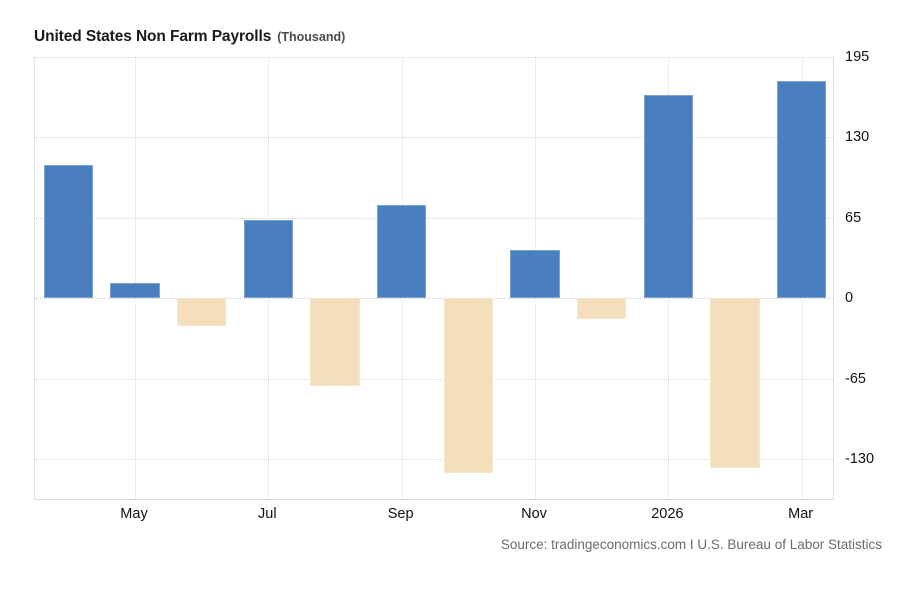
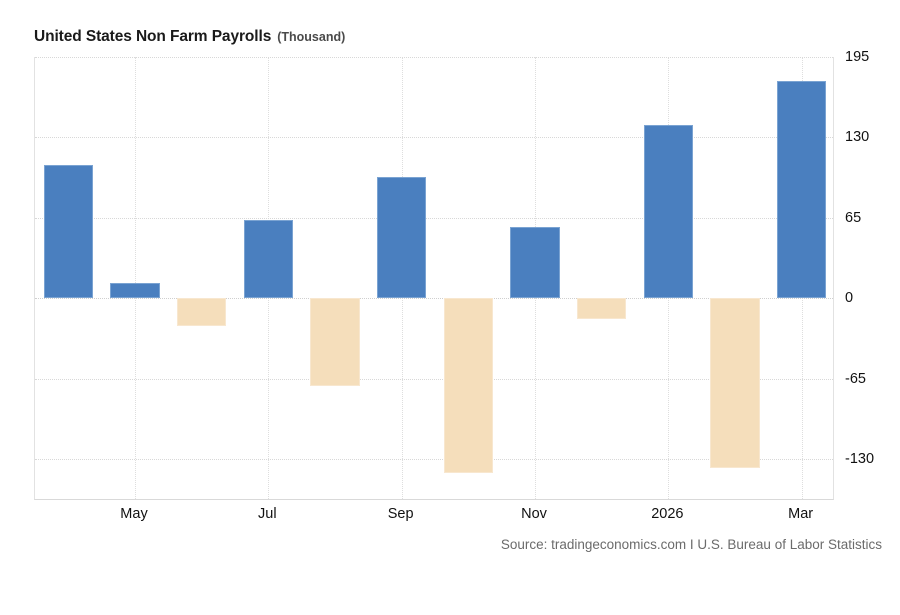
Sep: 75 -> 98
Nov: 39 -> 58
2026: 164 -> 140
